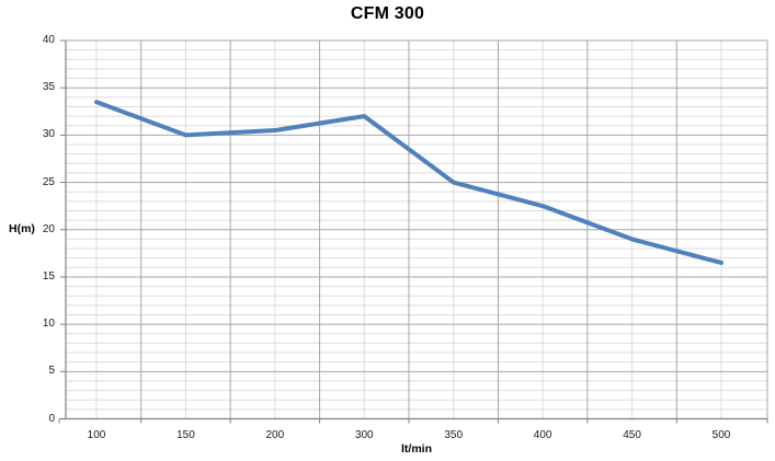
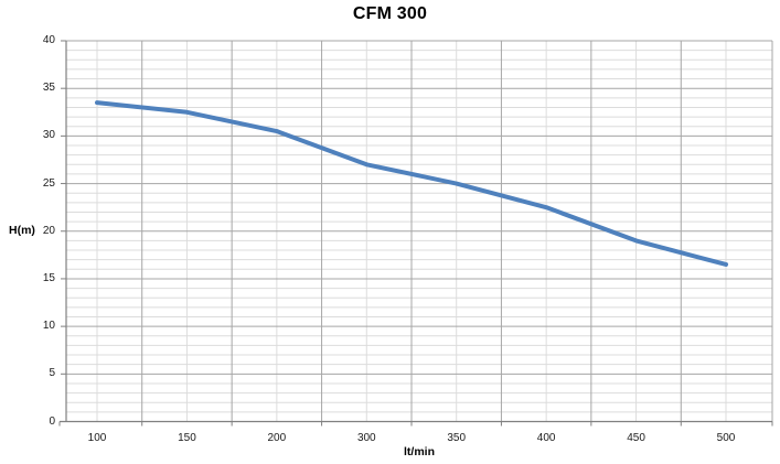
150: 30 -> 32
300: 32 -> 27
